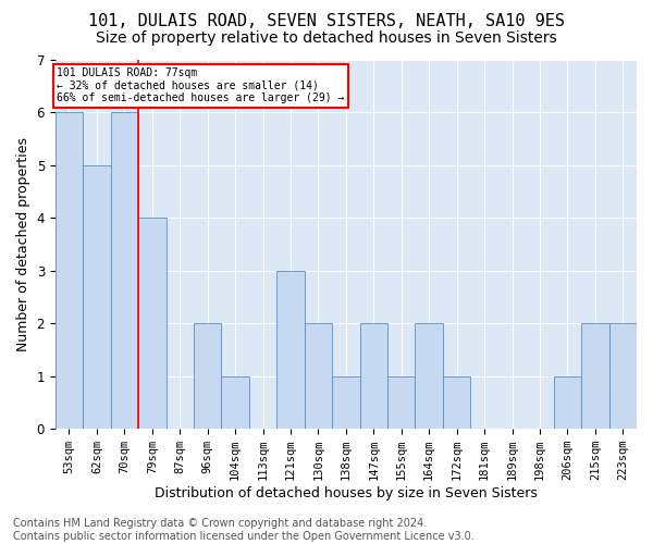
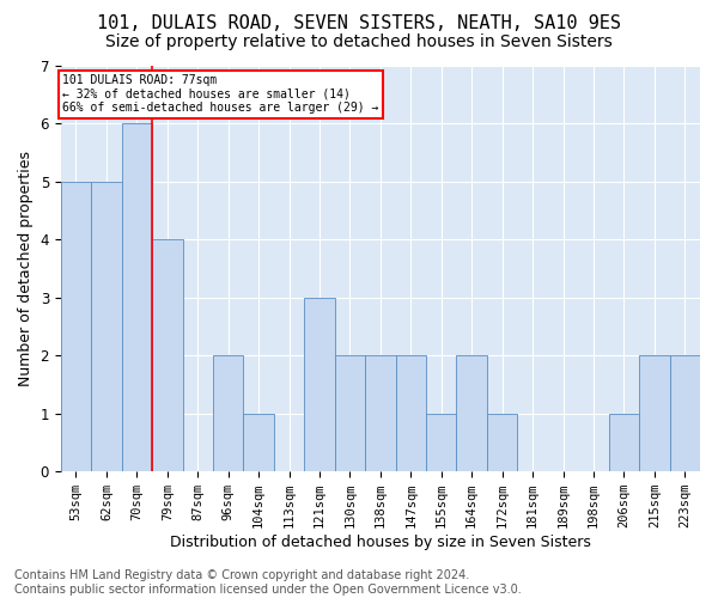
53sqm: 6 -> 5
138sqm: 1 -> 2
